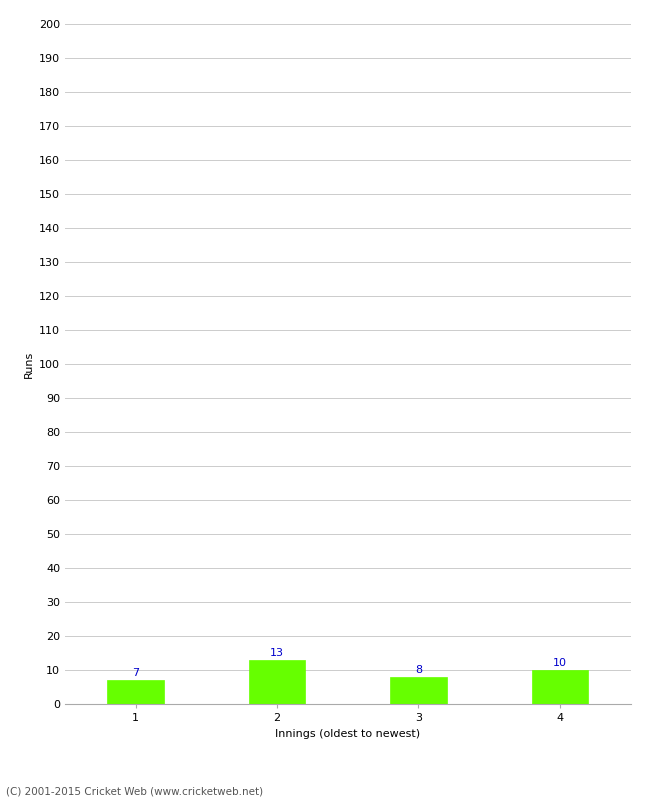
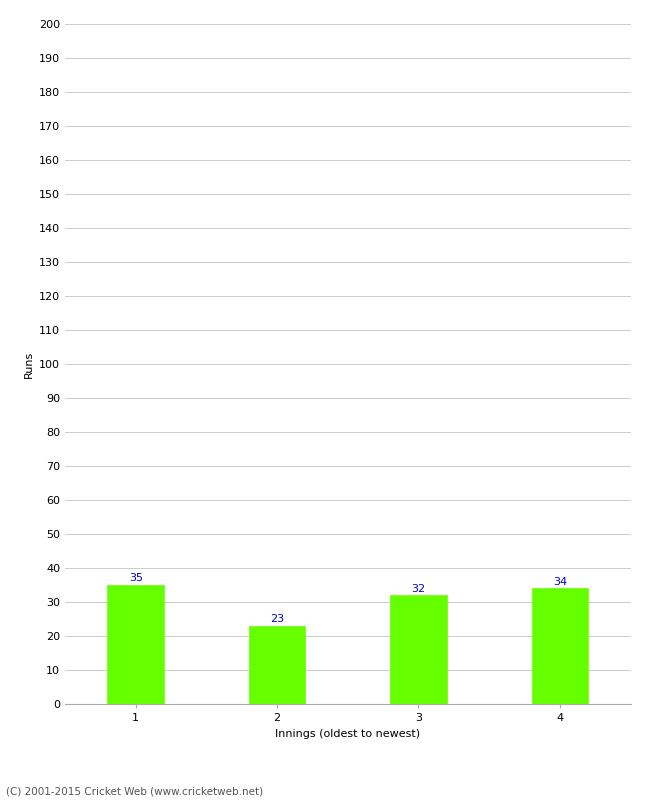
1: 7 -> 35
2: 13 -> 23
3: 8 -> 32
4: 10 -> 34
